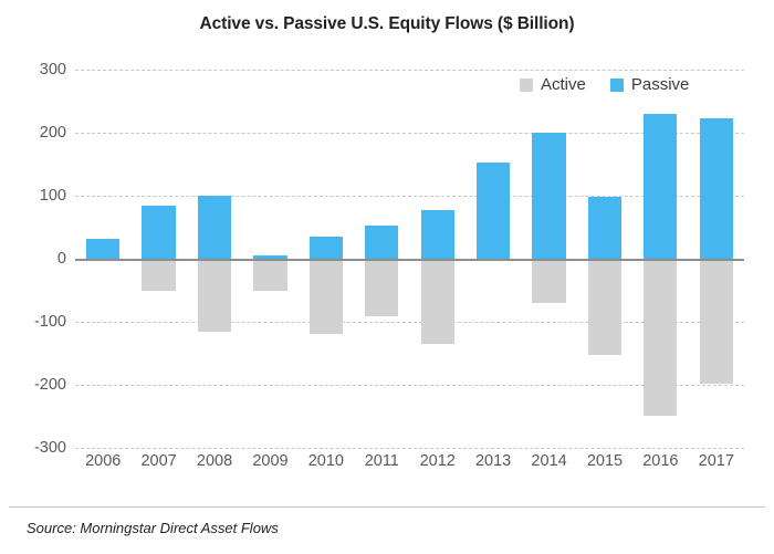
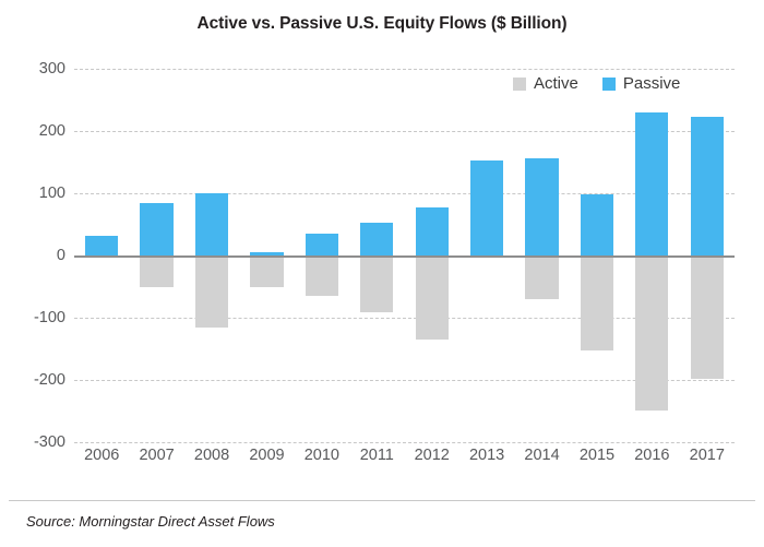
Active/2010: -120 -> -60
Passive/2014: 200 -> 160
